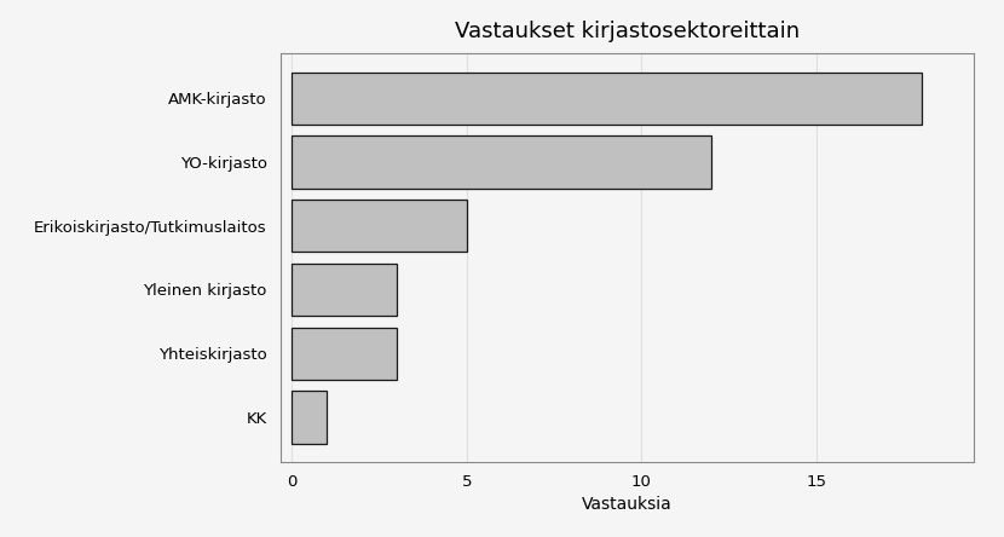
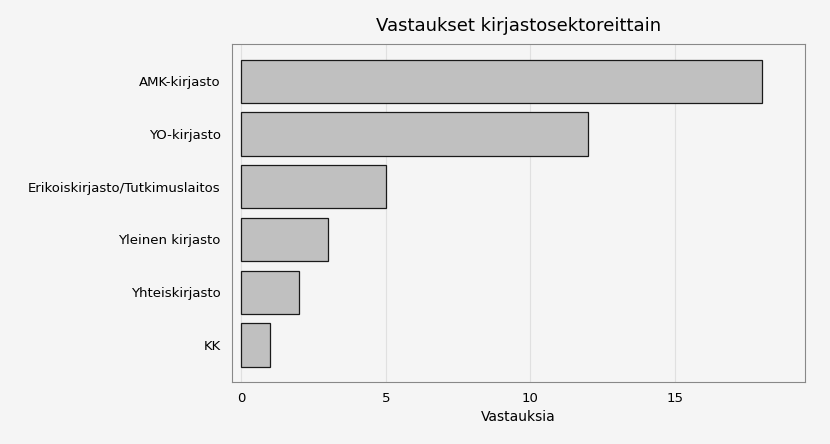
Yhteiskirjasto: 3 -> 2
